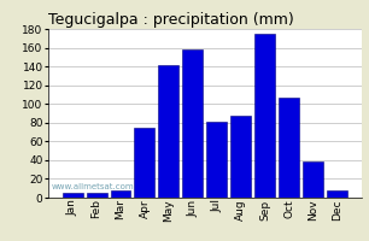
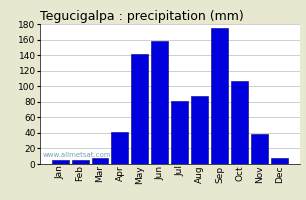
Apr: 74 -> 41
